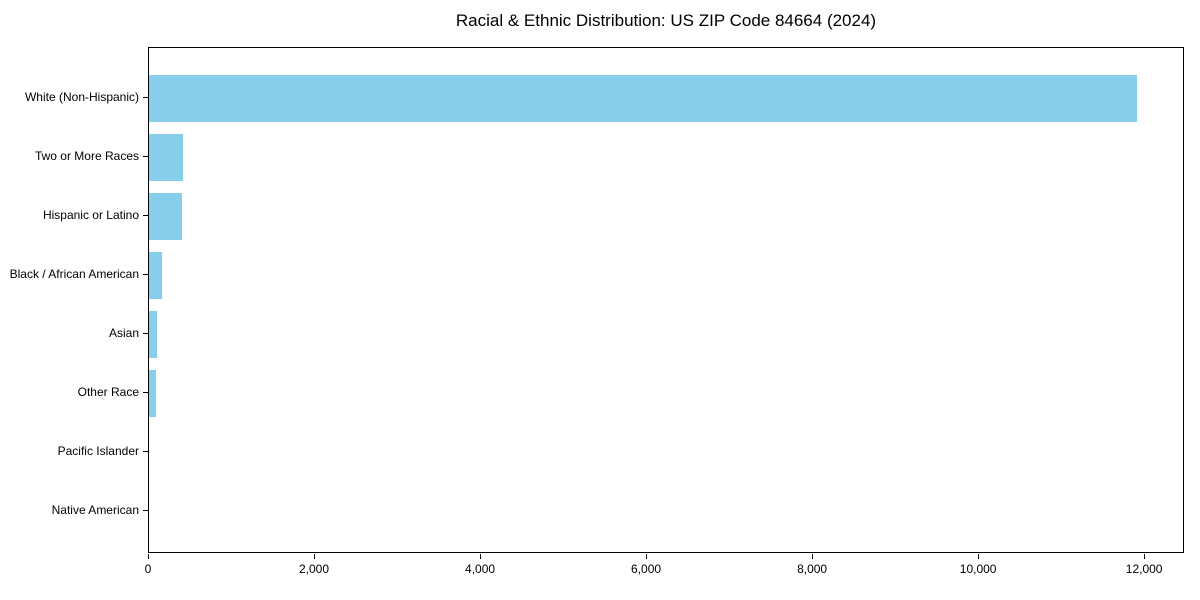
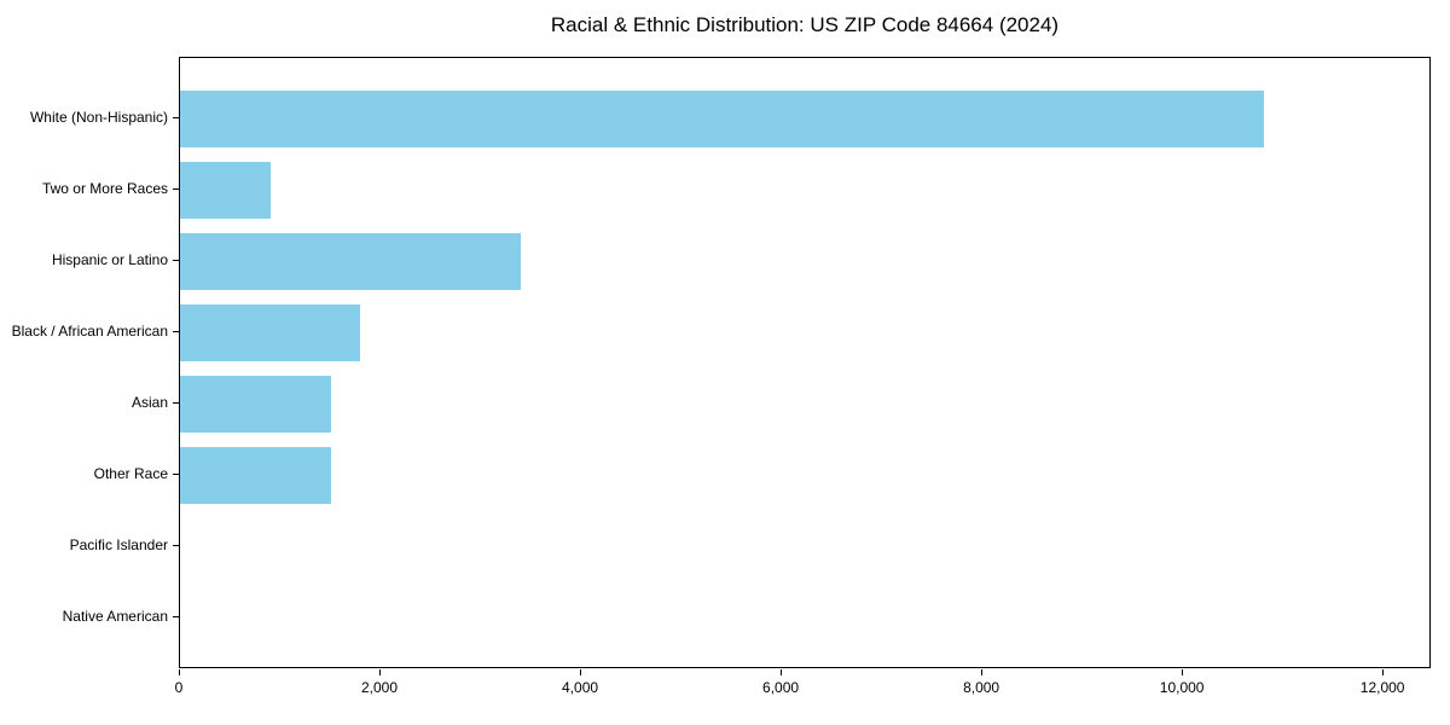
White (Non-Hispanic): 11900 -> 10800
Two or More Races: 400 -> 900
Hispanic or Latino: 400 -> 3400
Black / African American: 200 -> 1800
Asian: 100 -> 1500
Other Race: 100 -> 1500
